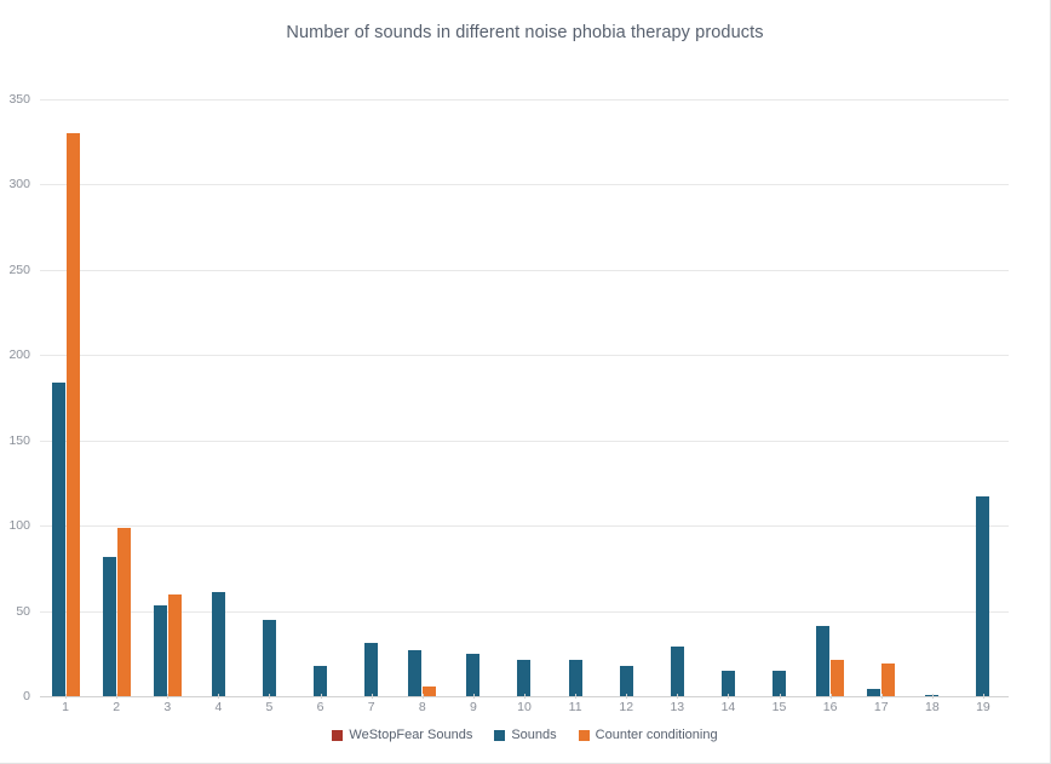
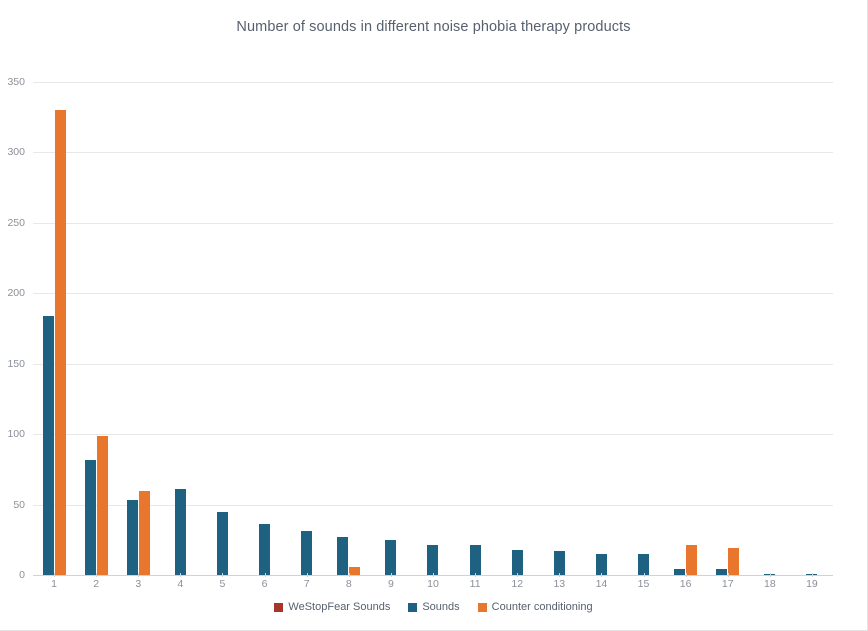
Sounds/6: 18 -> 36
Sounds/13: 29 -> 17
Sounds/16: 41 -> 4
Sounds/19: 117 -> 1
